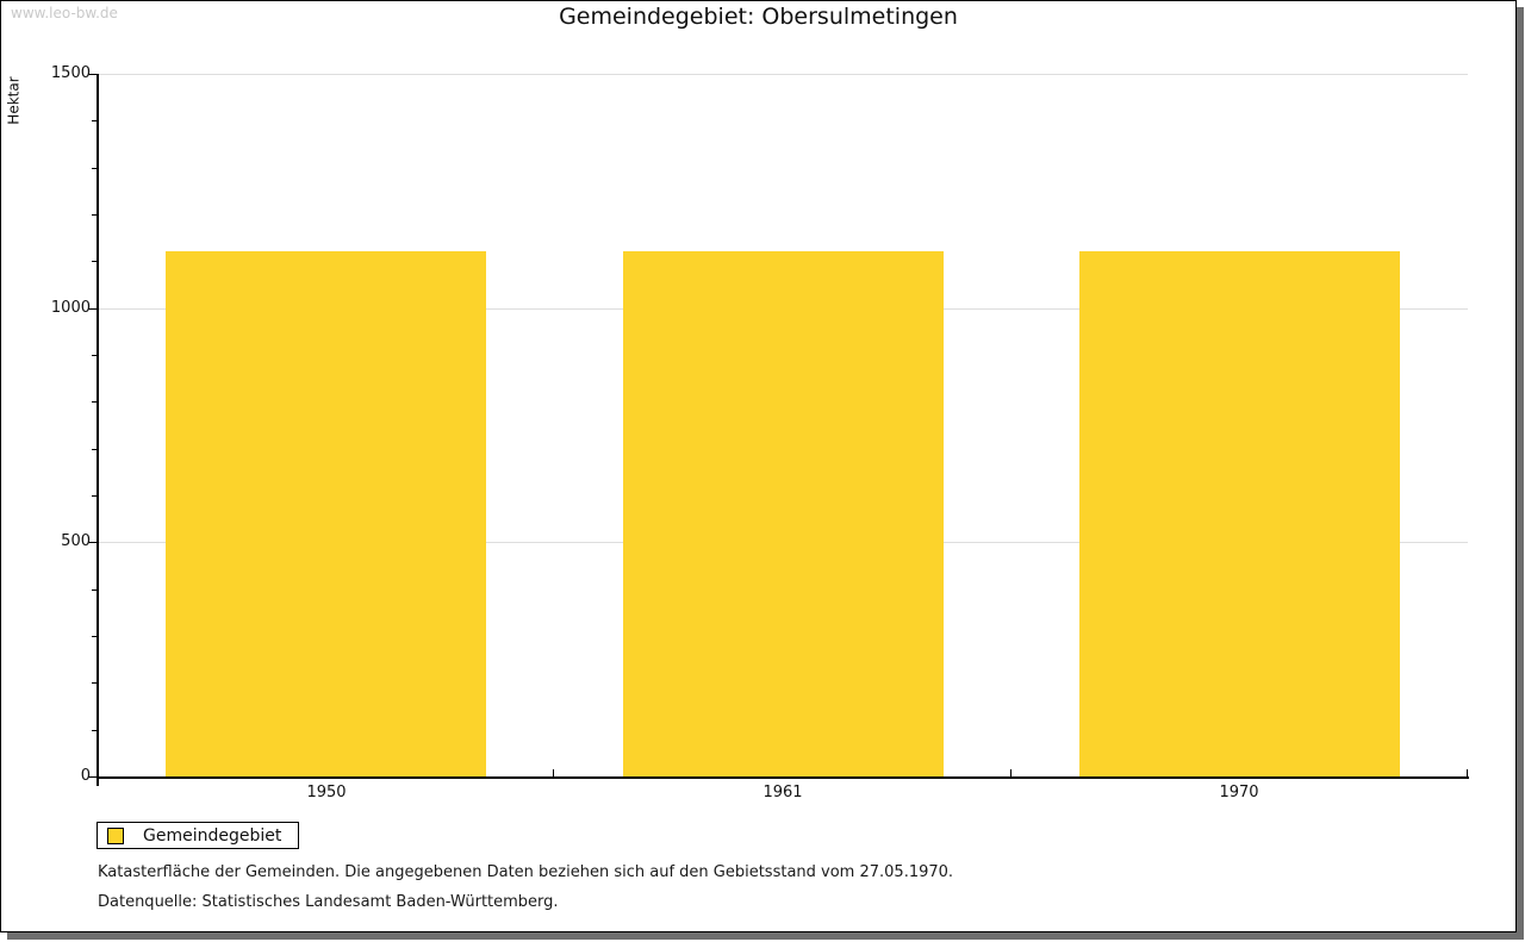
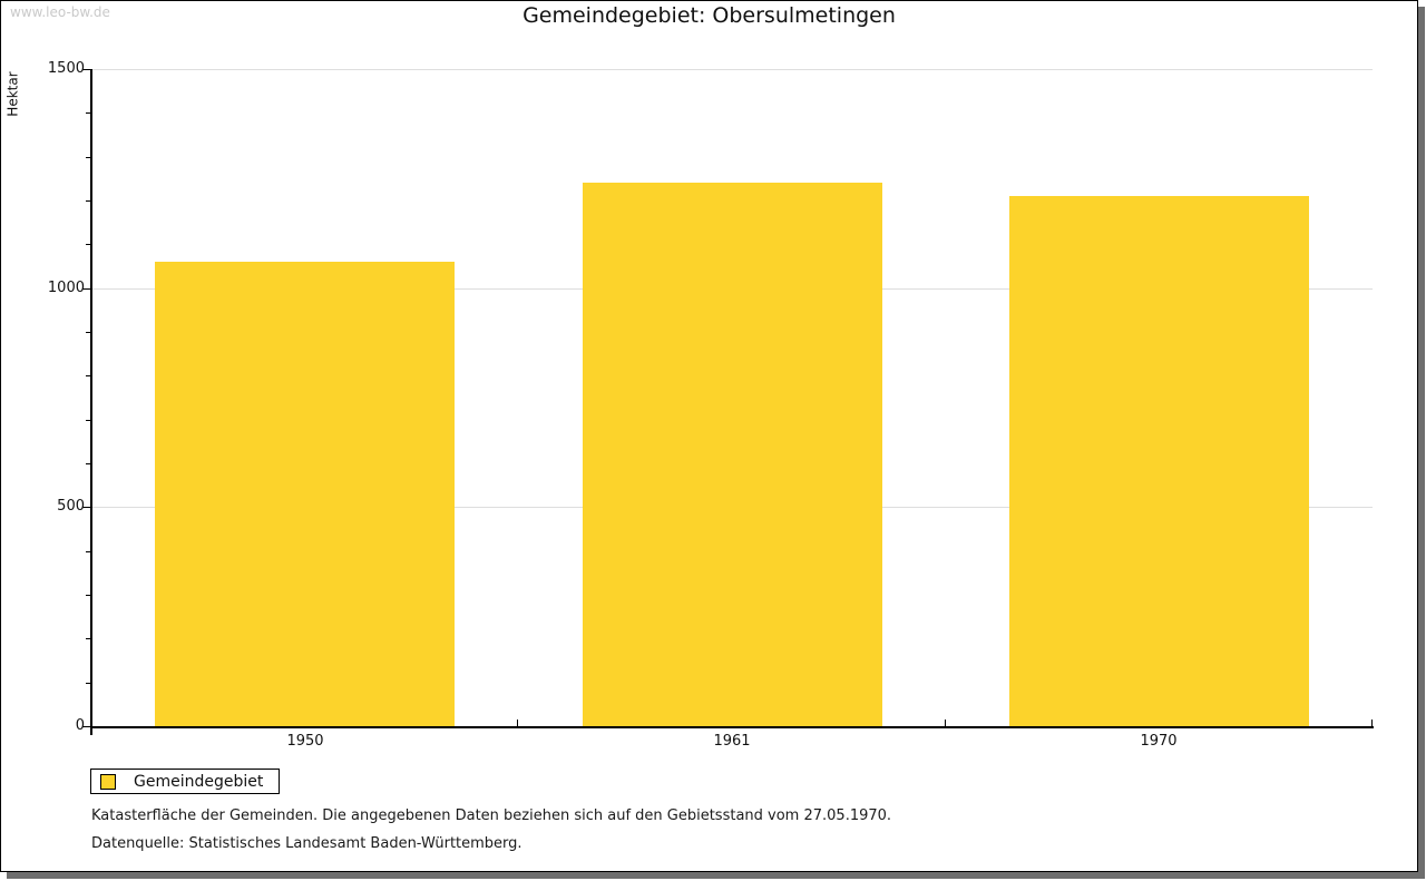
1950: 1120 -> 1060
1961: 1120 -> 1240
1970: 1120 -> 1210
